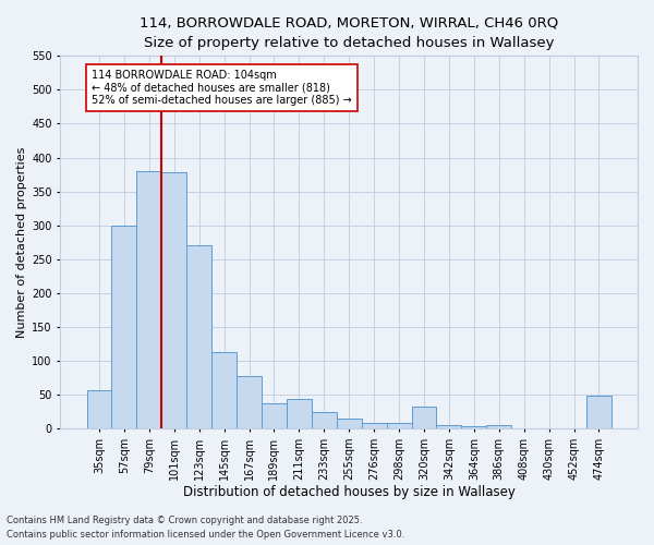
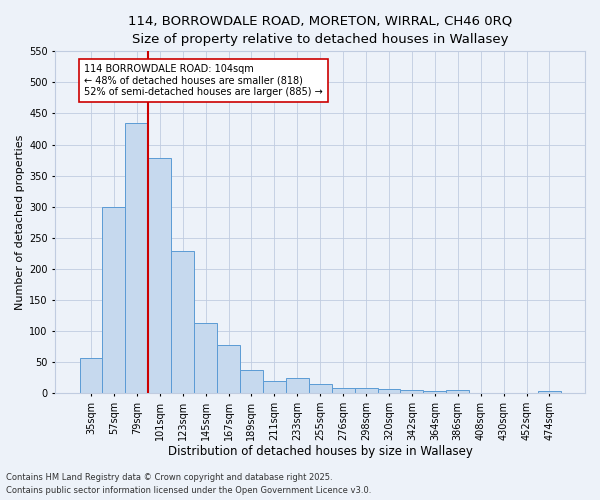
79sqm: 380 -> 435
123sqm: 270 -> 228
211sqm: 44 -> 19
320sqm: 32 -> 7
474sqm: 48 -> 4
